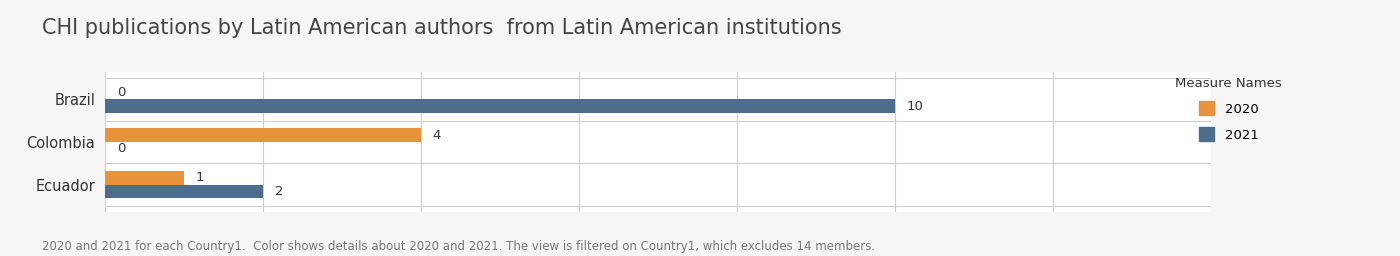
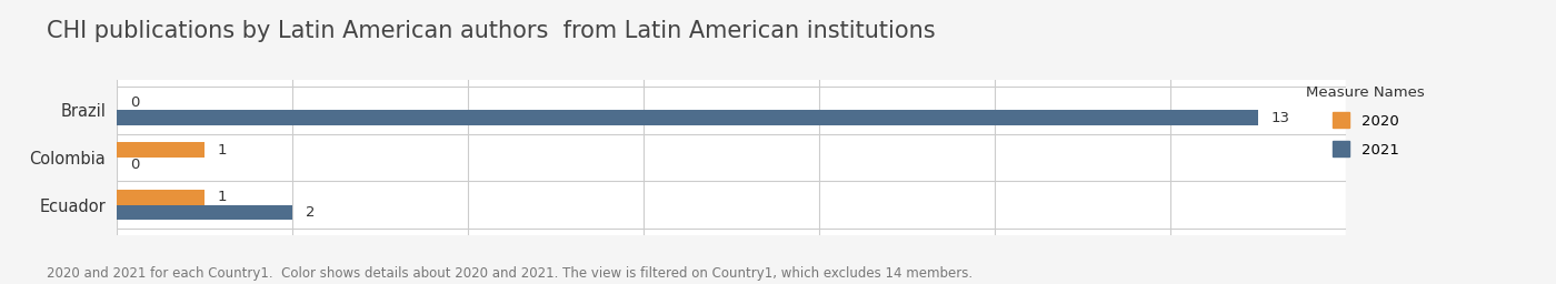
2021/Brazil: 10 -> 13
2020/Colombia: 4 -> 1
